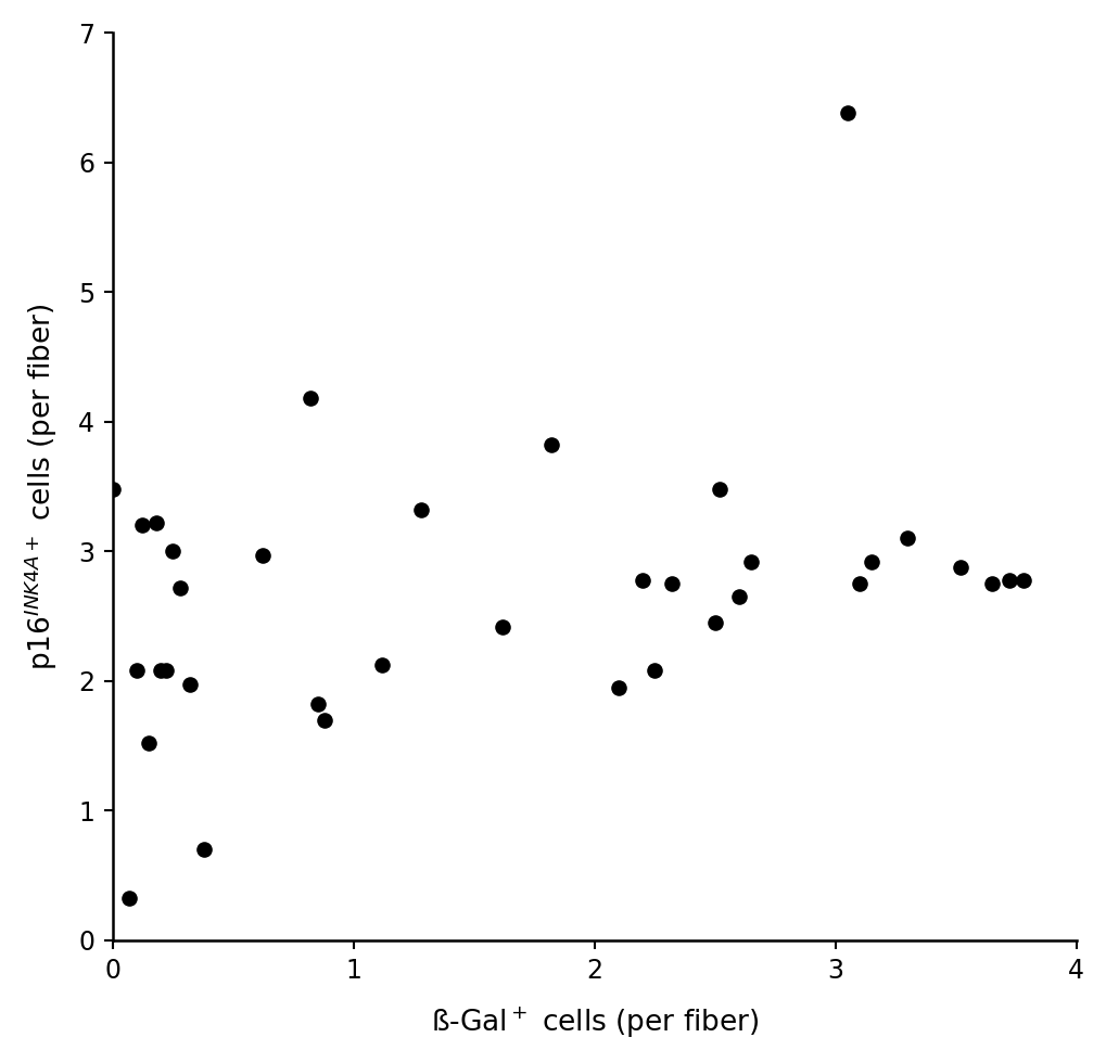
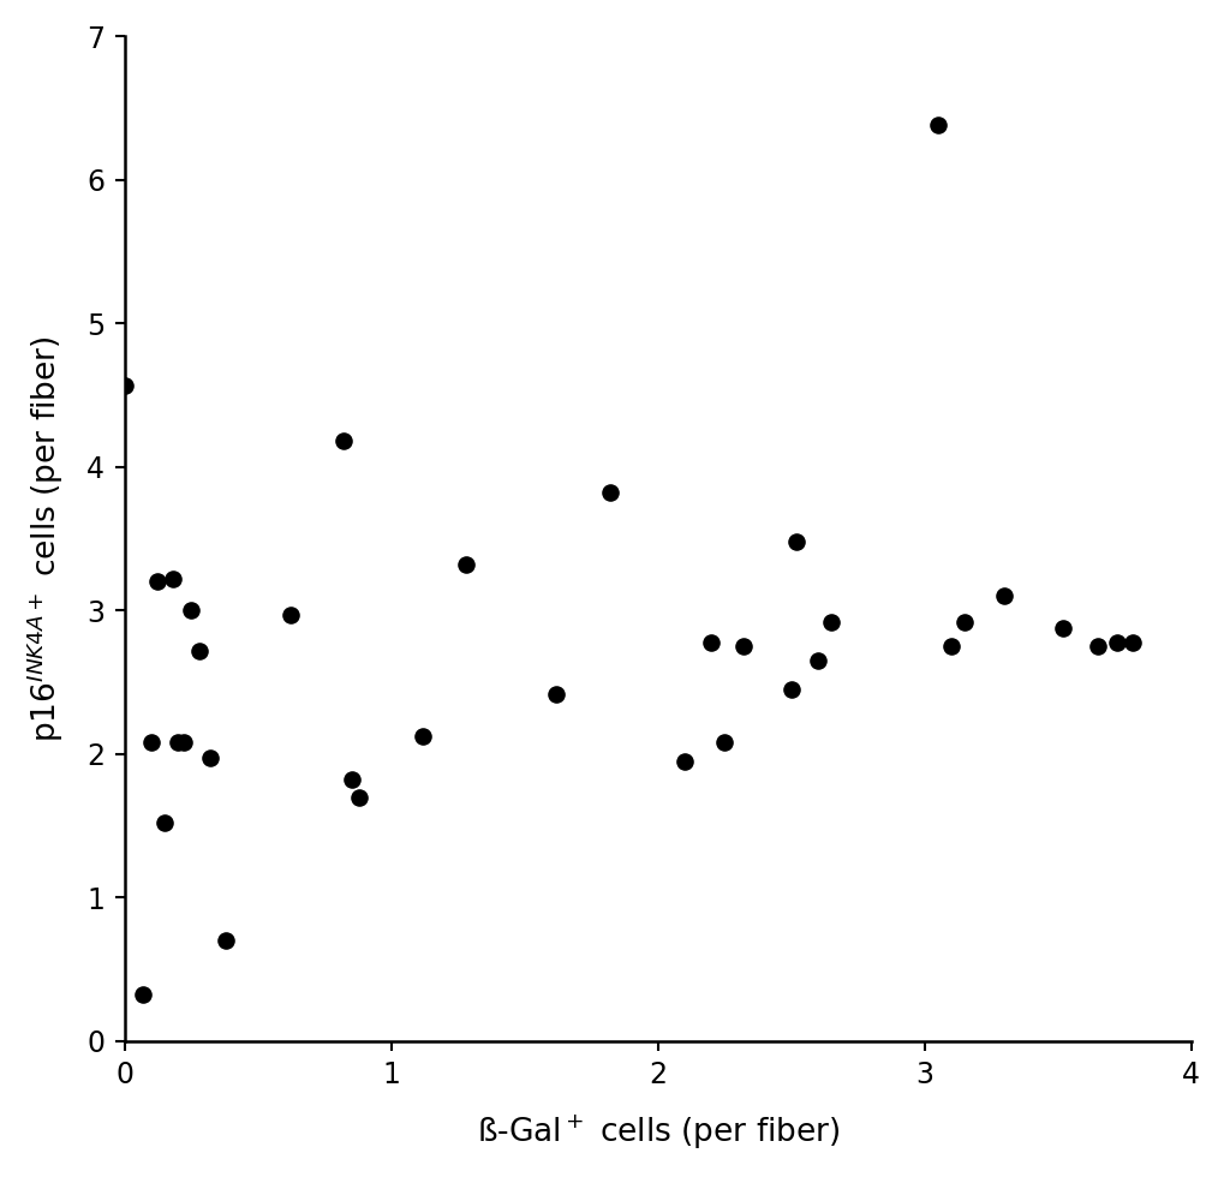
0: 3.48 -> 4.57
